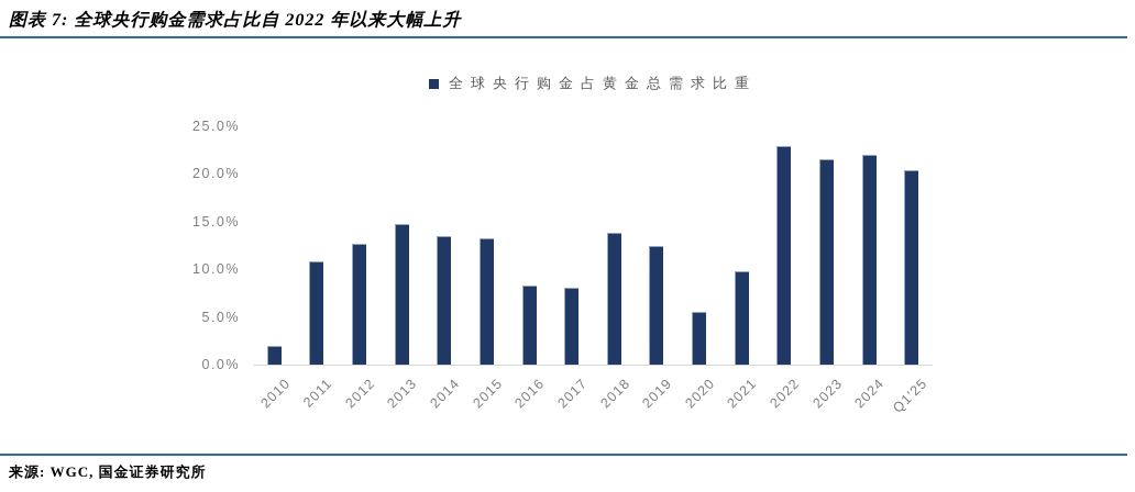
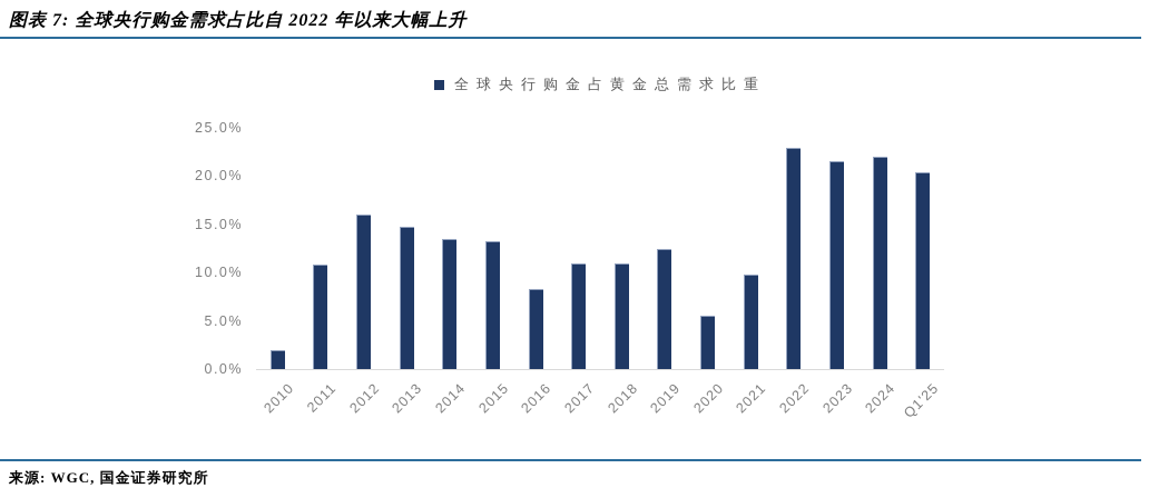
2012: 13% -> 16%
2017: 8% -> 11%
2018: 14% -> 11%
